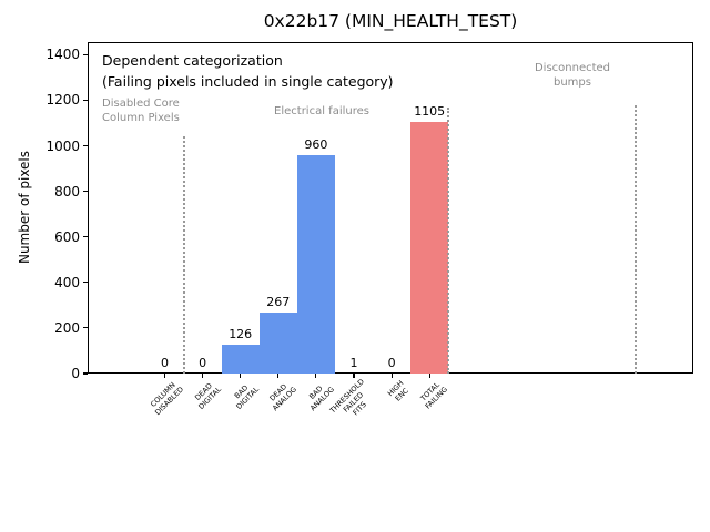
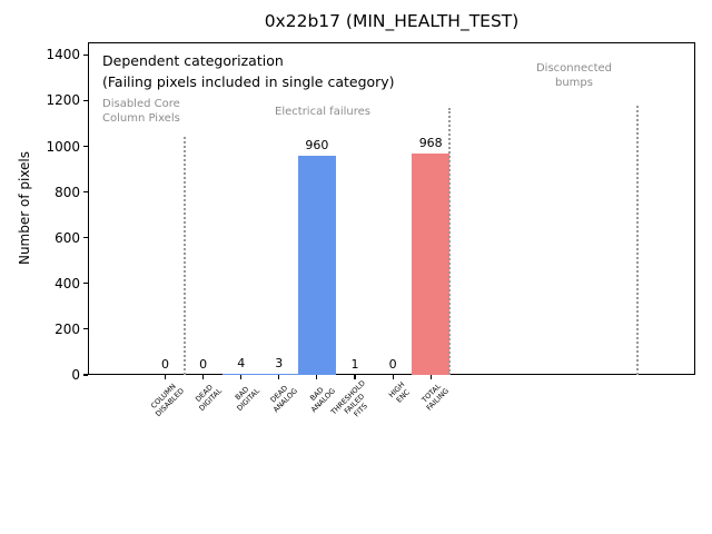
BAD DIGITAL: 126 -> 4
DEAD ANALOG: 267 -> 3
TOTAL FAILING: 1105 -> 968
